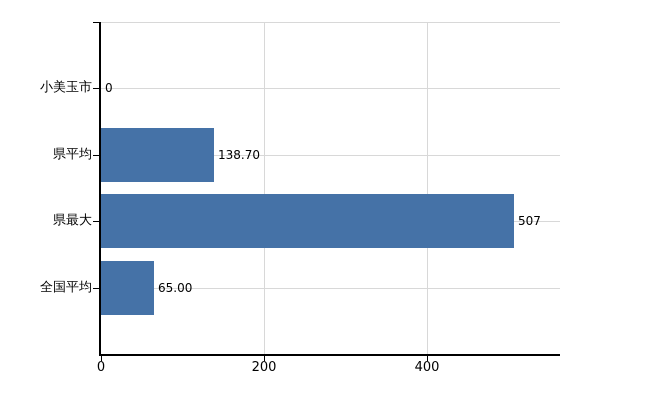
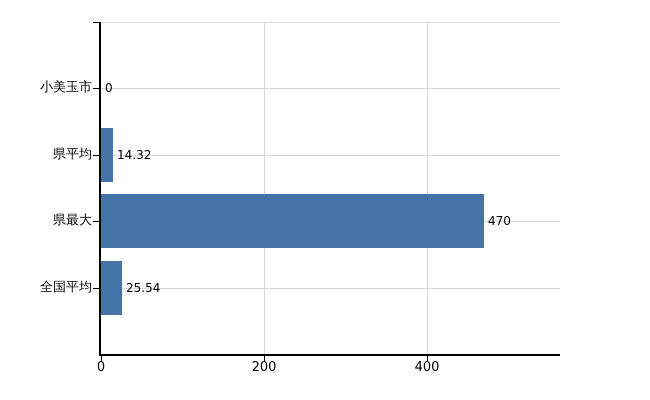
県平均: 138.70 -> 14.32
県最大: 507 -> 470
全国平均: 65.00 -> 25.54
